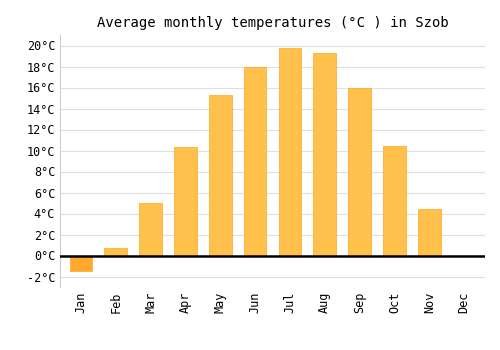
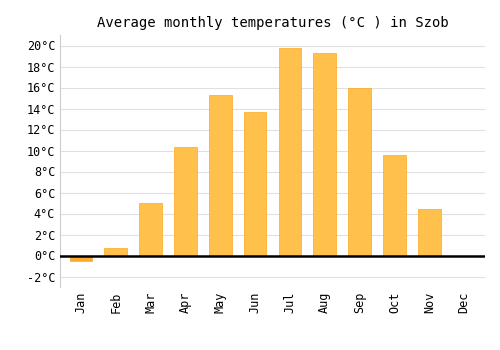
Jan: -1.5°C -> -0.5°C
Jun: 18.0°C -> 13.7°C
Oct: 10.4°C -> 9.6°C
